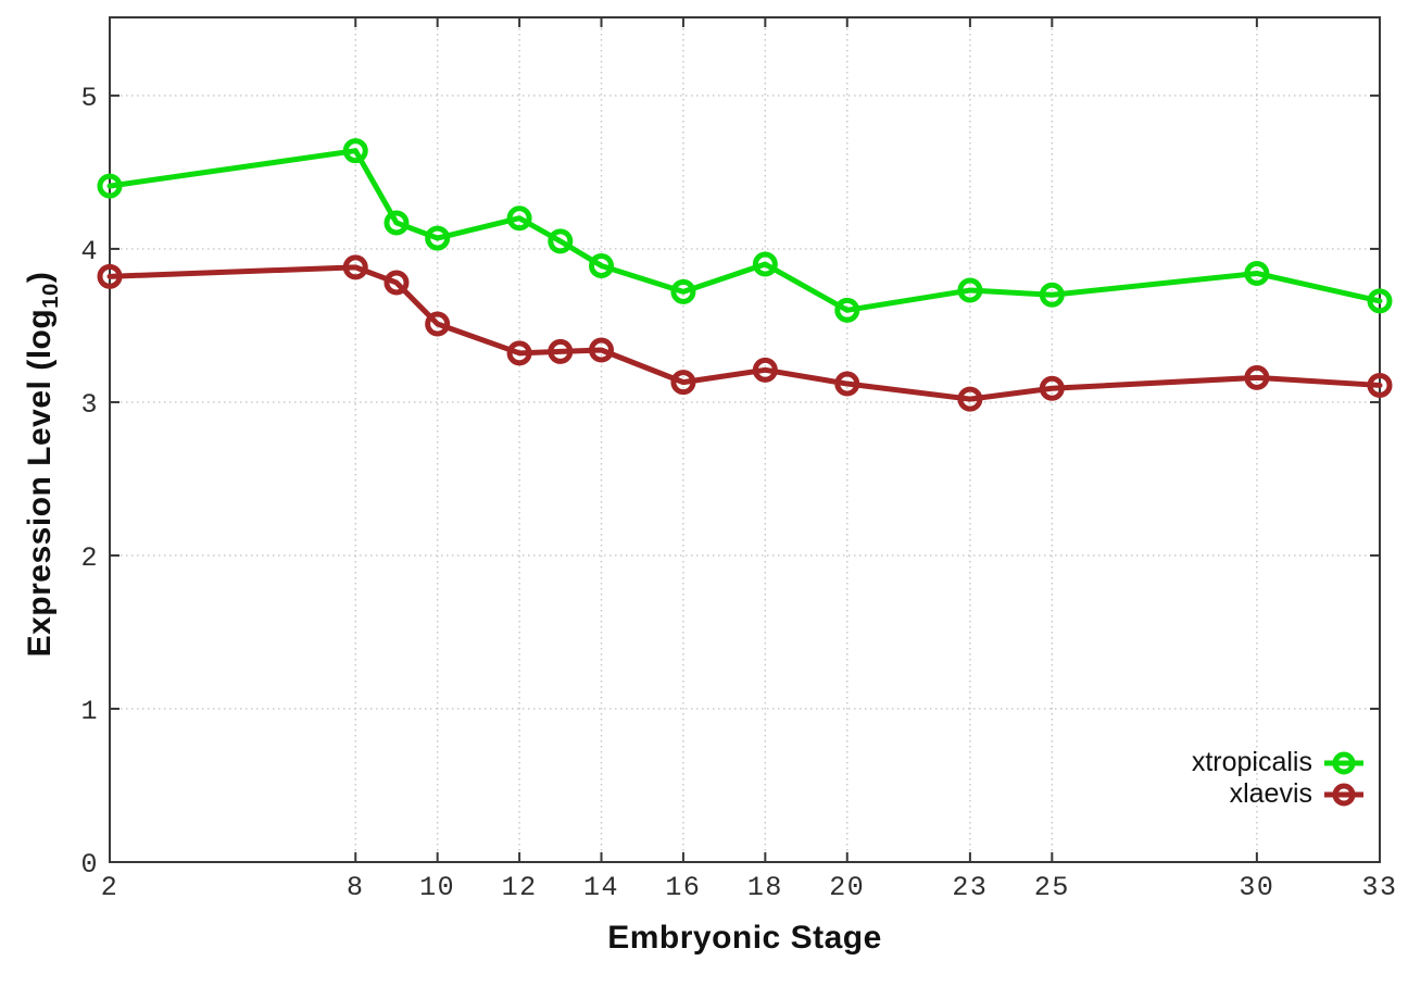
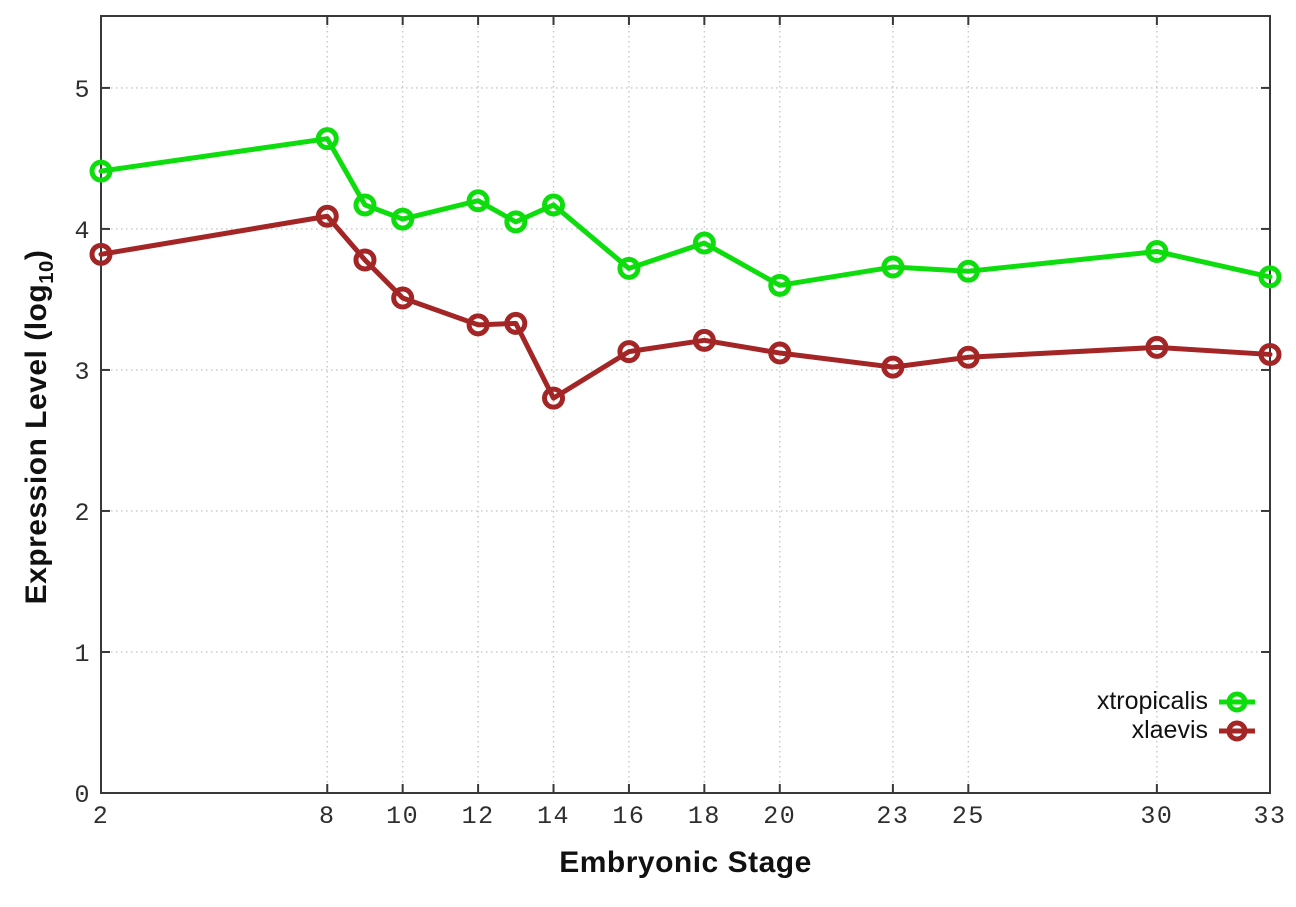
xlaevis/8: 3.88 -> 4.09
xtropicalis/14: 3.89 -> 4.17
xlaevis/14: 3.34 -> 2.80
